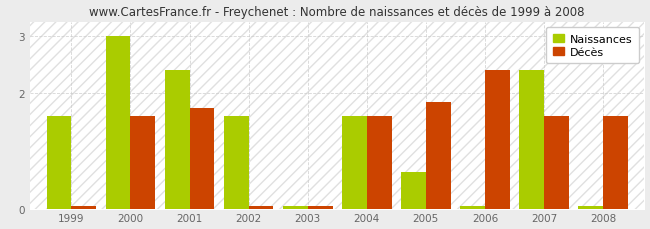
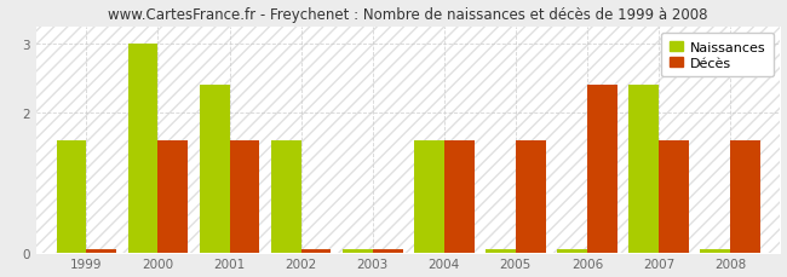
Décès/2001: 1.74 -> 1.60
Naissances/2005: 0.64 -> 0.04
Décès/2005: 1.86 -> 1.60
